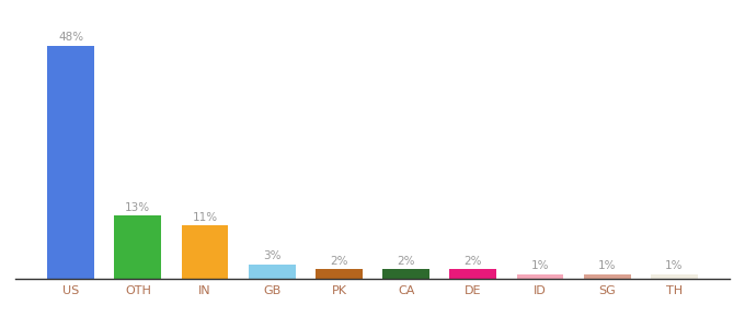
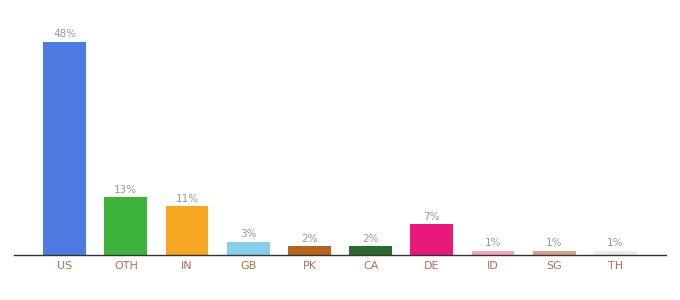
DE: 2% -> 7%
